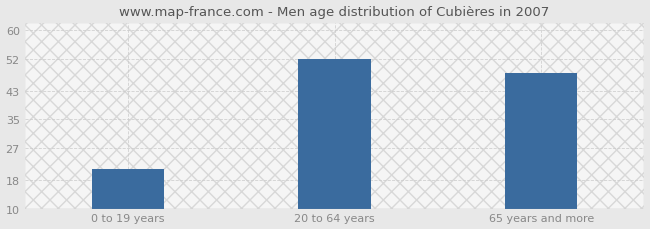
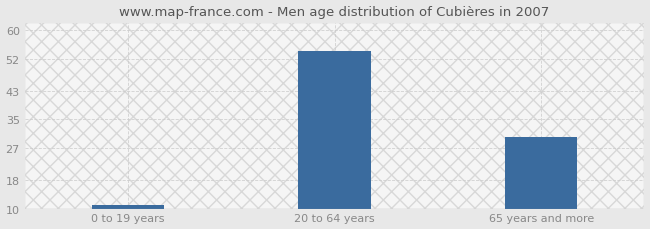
0 to 19 years: 21 -> 11
20 to 64 years: 52 -> 54
65 years and more: 48 -> 30
